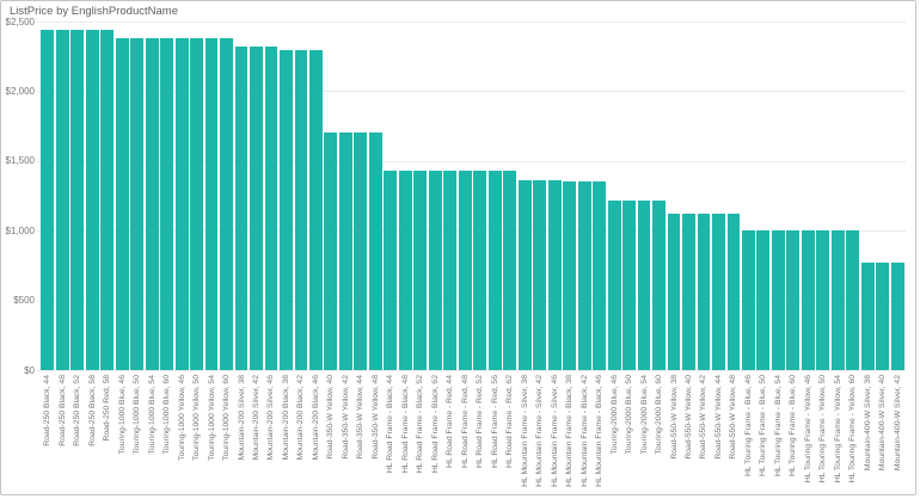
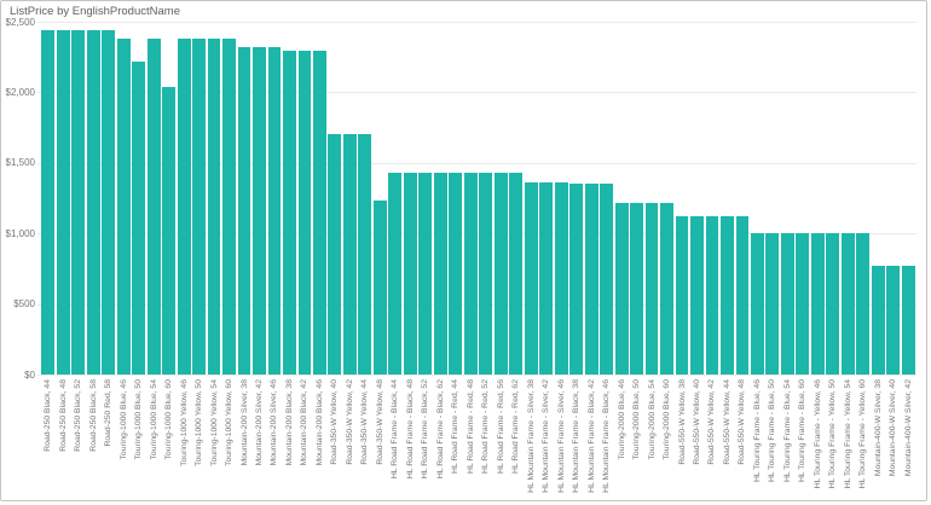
Touring-1000 Blue, 50: $2380 -> $2220
Touring-1000 Blue, 60: $2380 -> $2040
Road-350-W Yellow, 48: $1700 -> $1230
